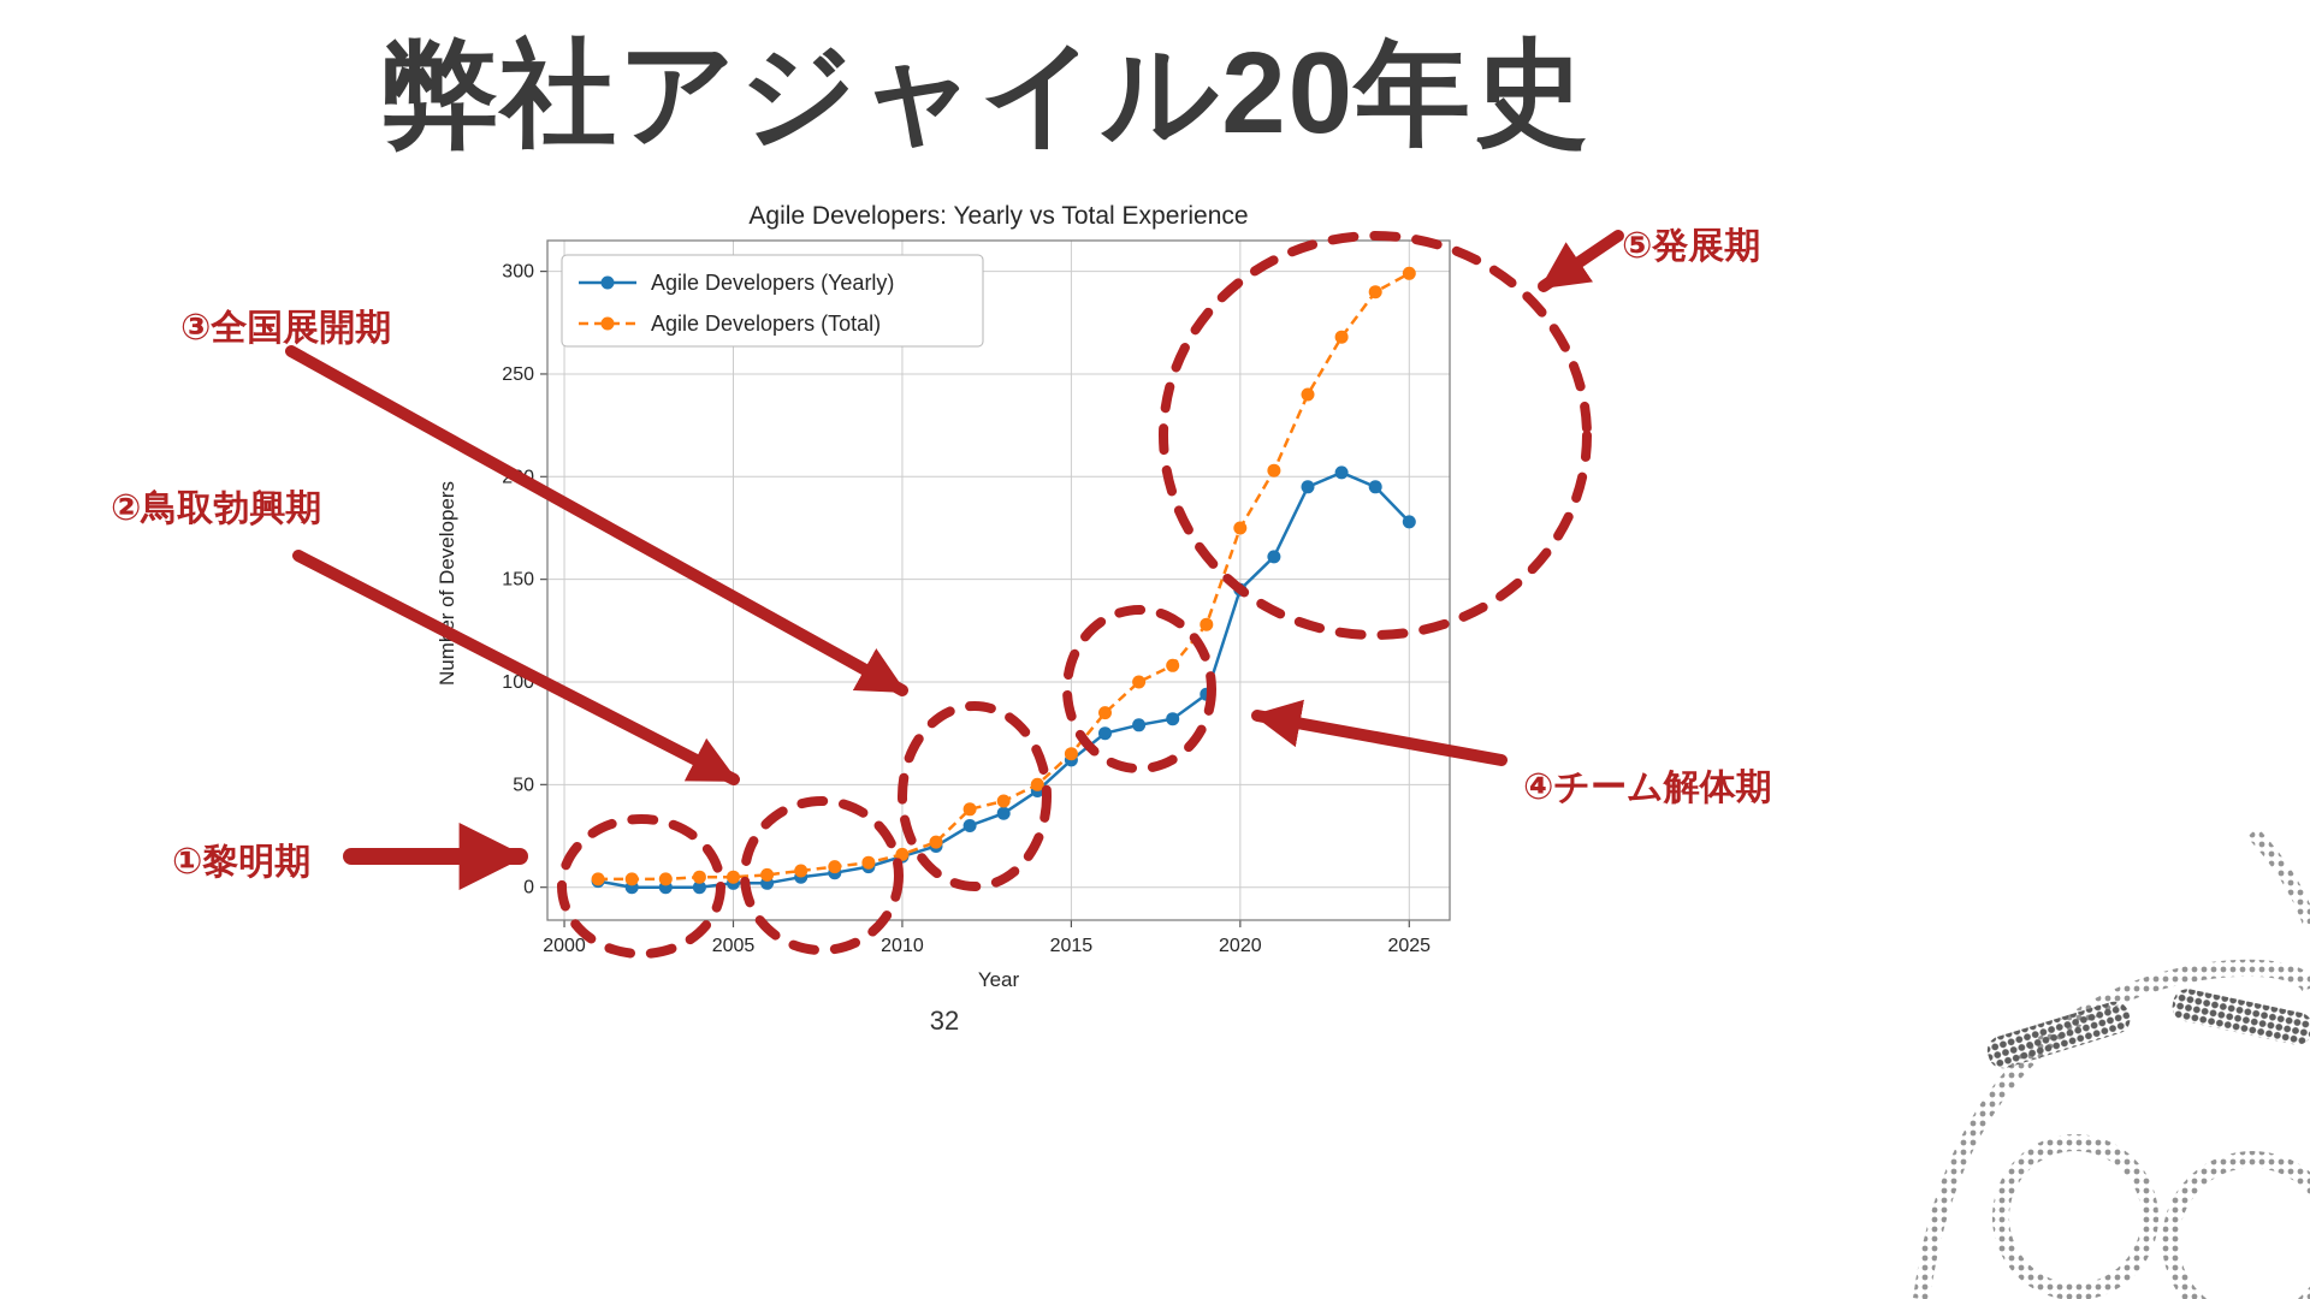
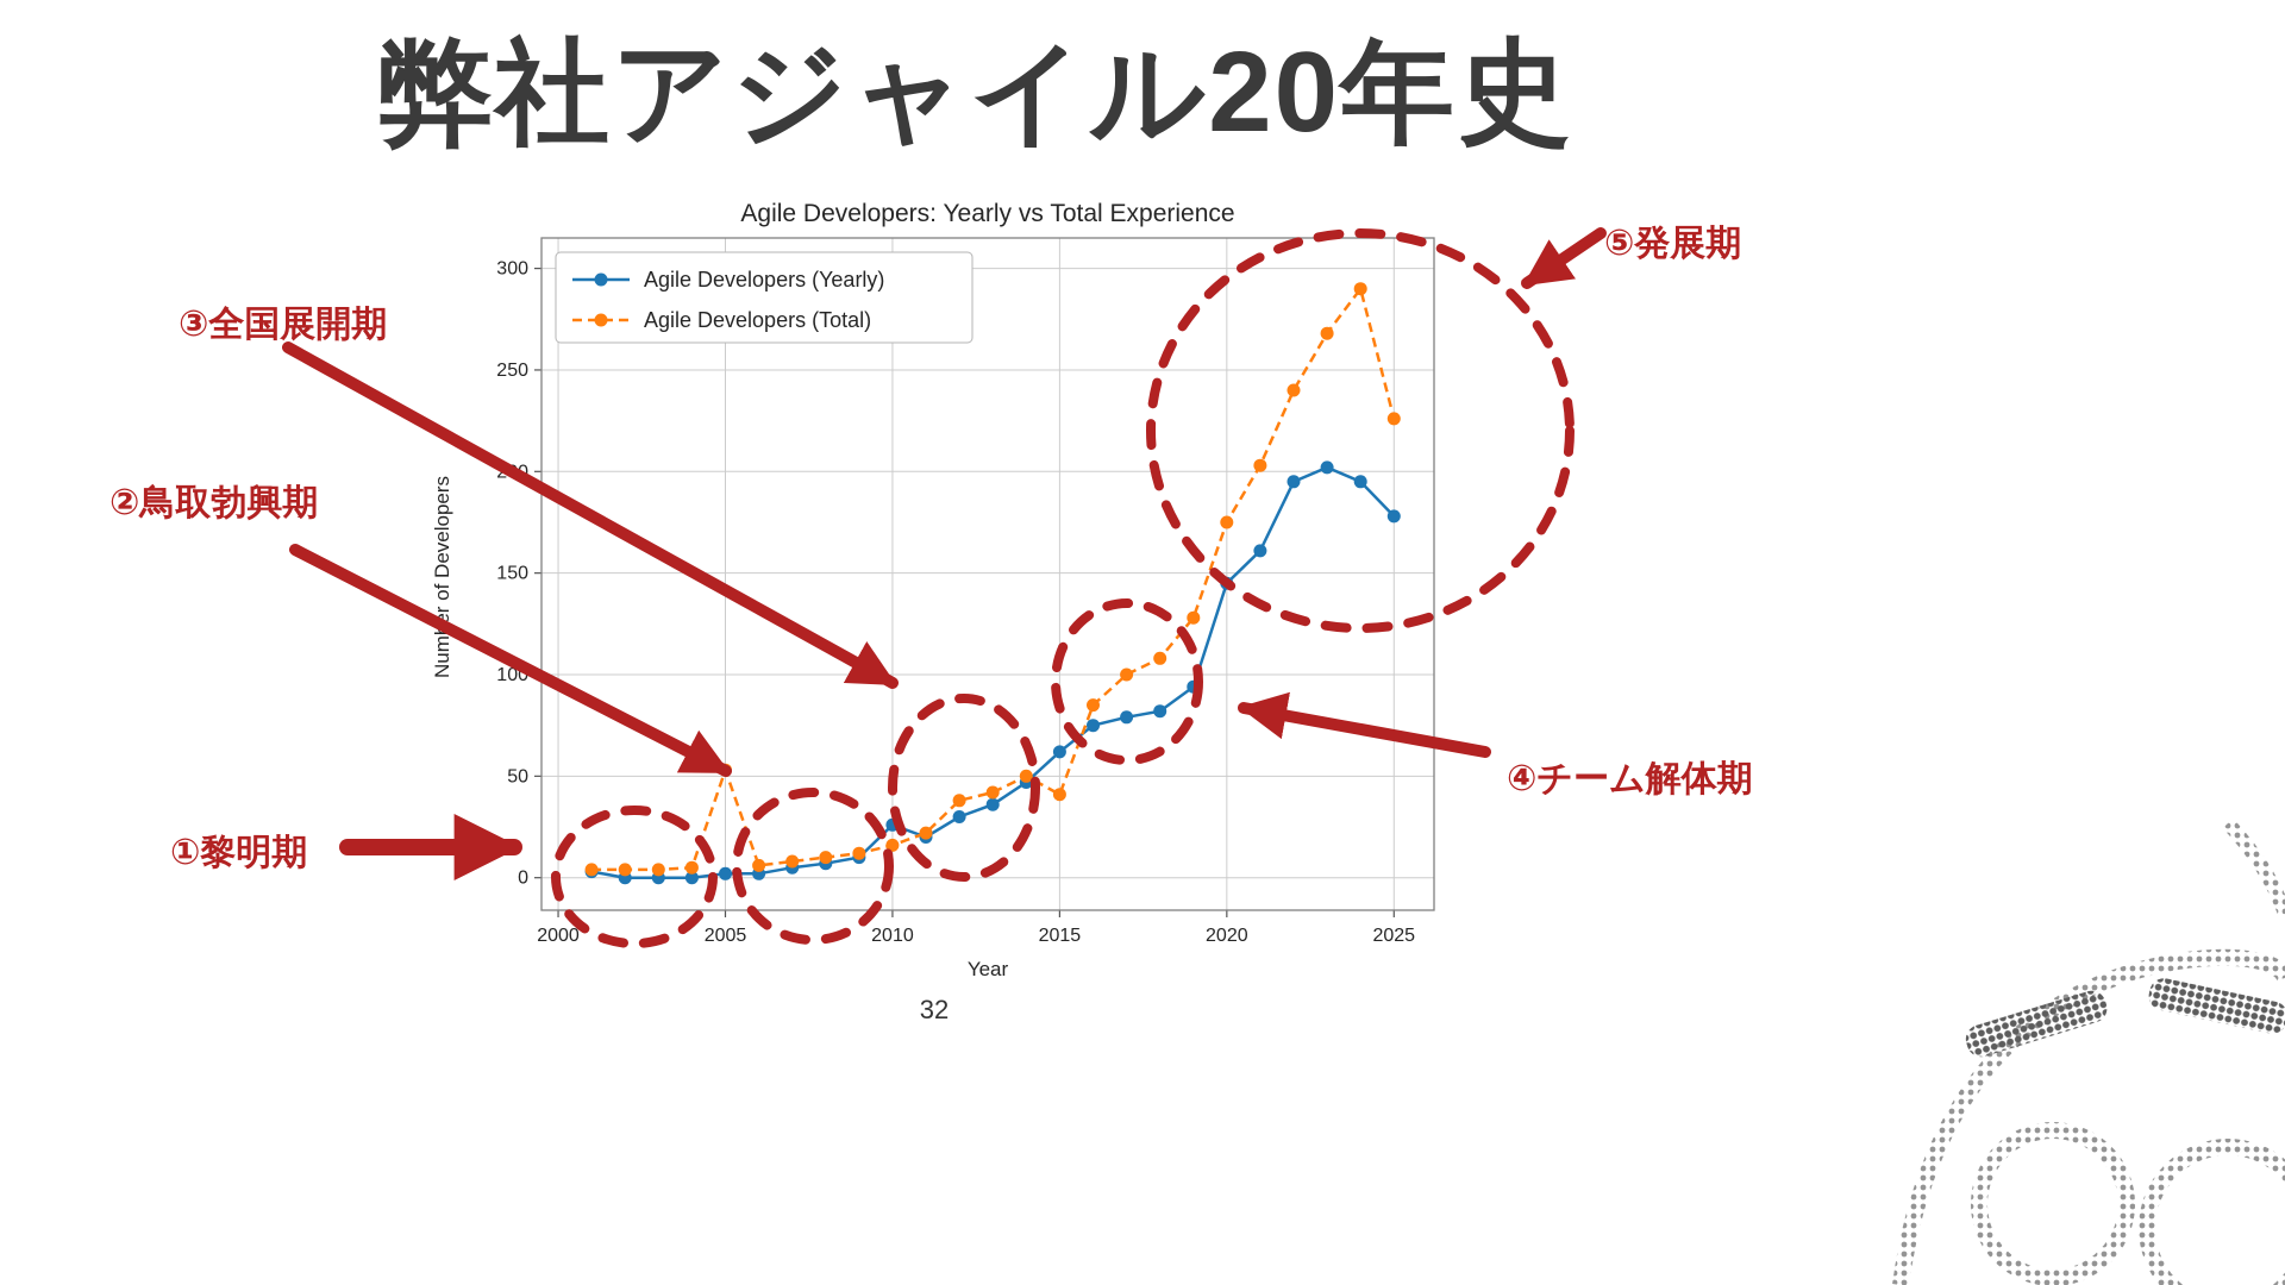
Agile Developers (Total)/2005: 5 -> 53
Agile Developers (Yearly)/2010: 15 -> 26
Agile Developers (Total)/2015: 65 -> 41
Agile Developers (Total)/2025: 299 -> 226
